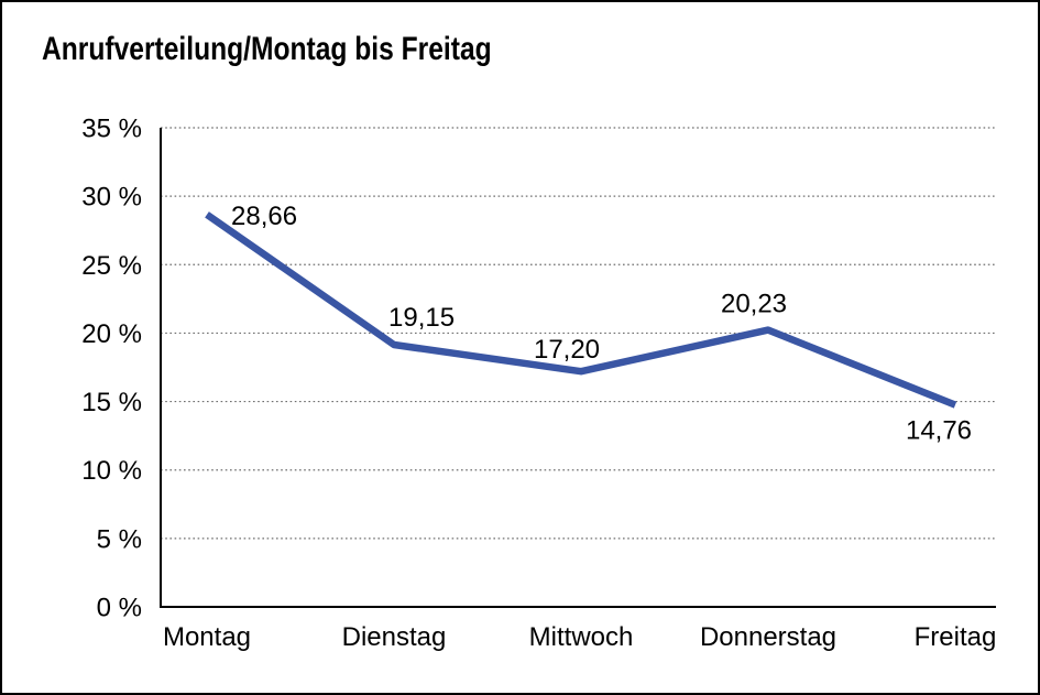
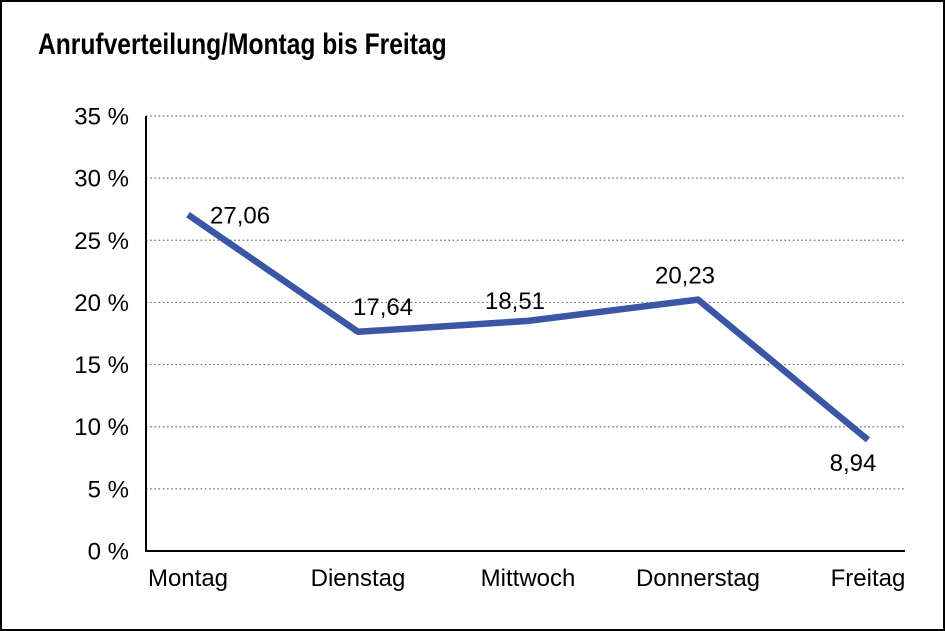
Montag: 28,66 -> 27,06
Dienstag: 19,15 -> 17,64
Mittwoch: 17,20 -> 18,51
Freitag: 14,76 -> 8,94
